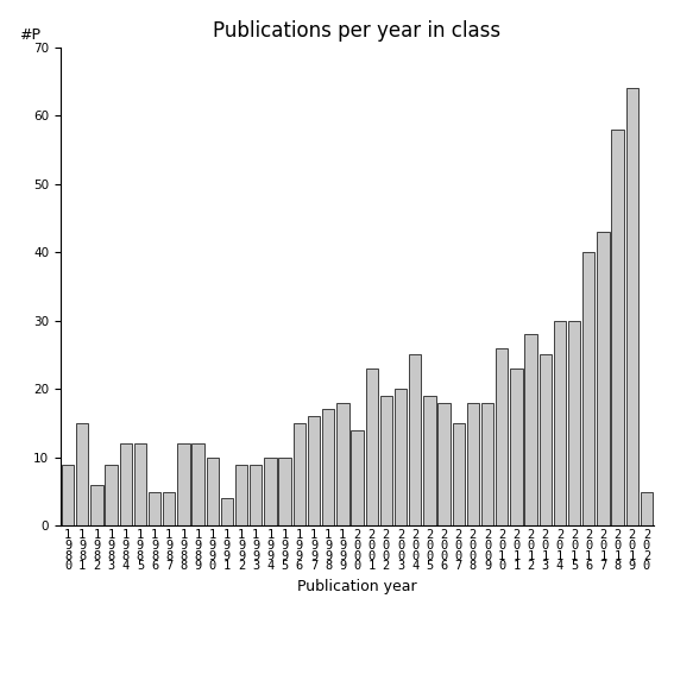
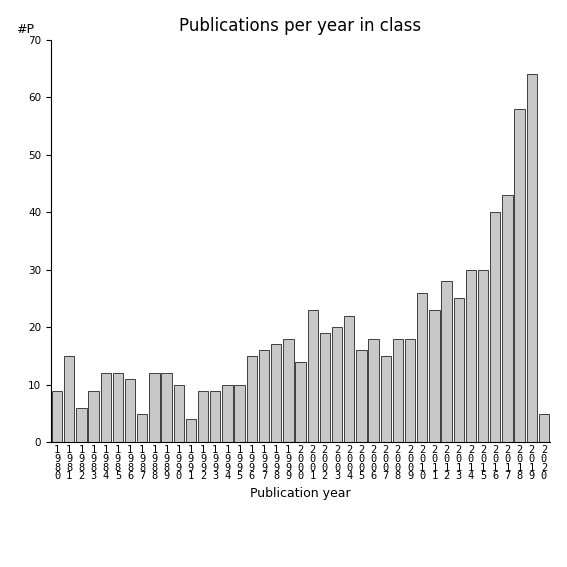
1 9 8 6: 5 -> 11
2 0 0 4: 25 -> 22
2 0 0 5: 19 -> 16
